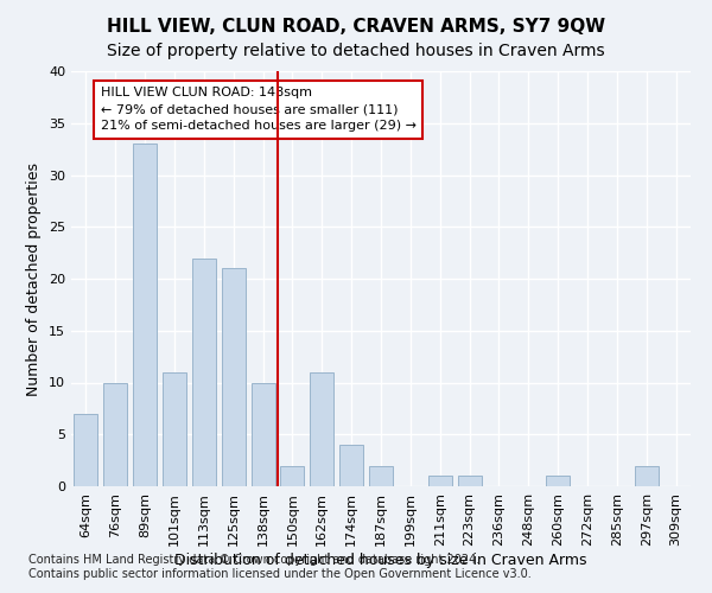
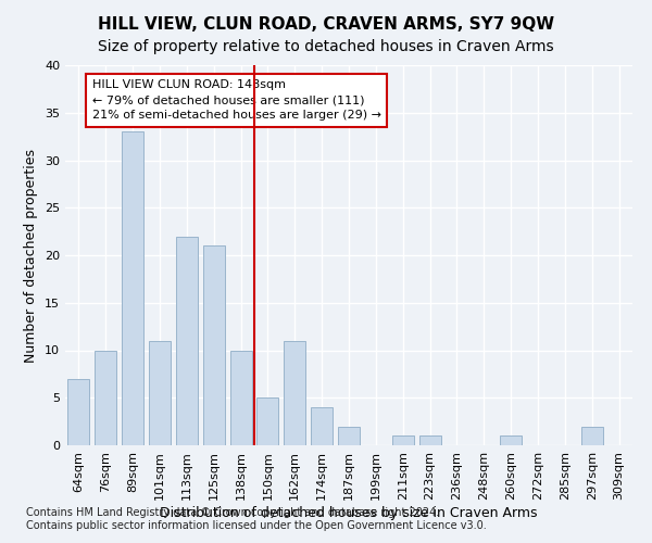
150sqm: 2 -> 5
